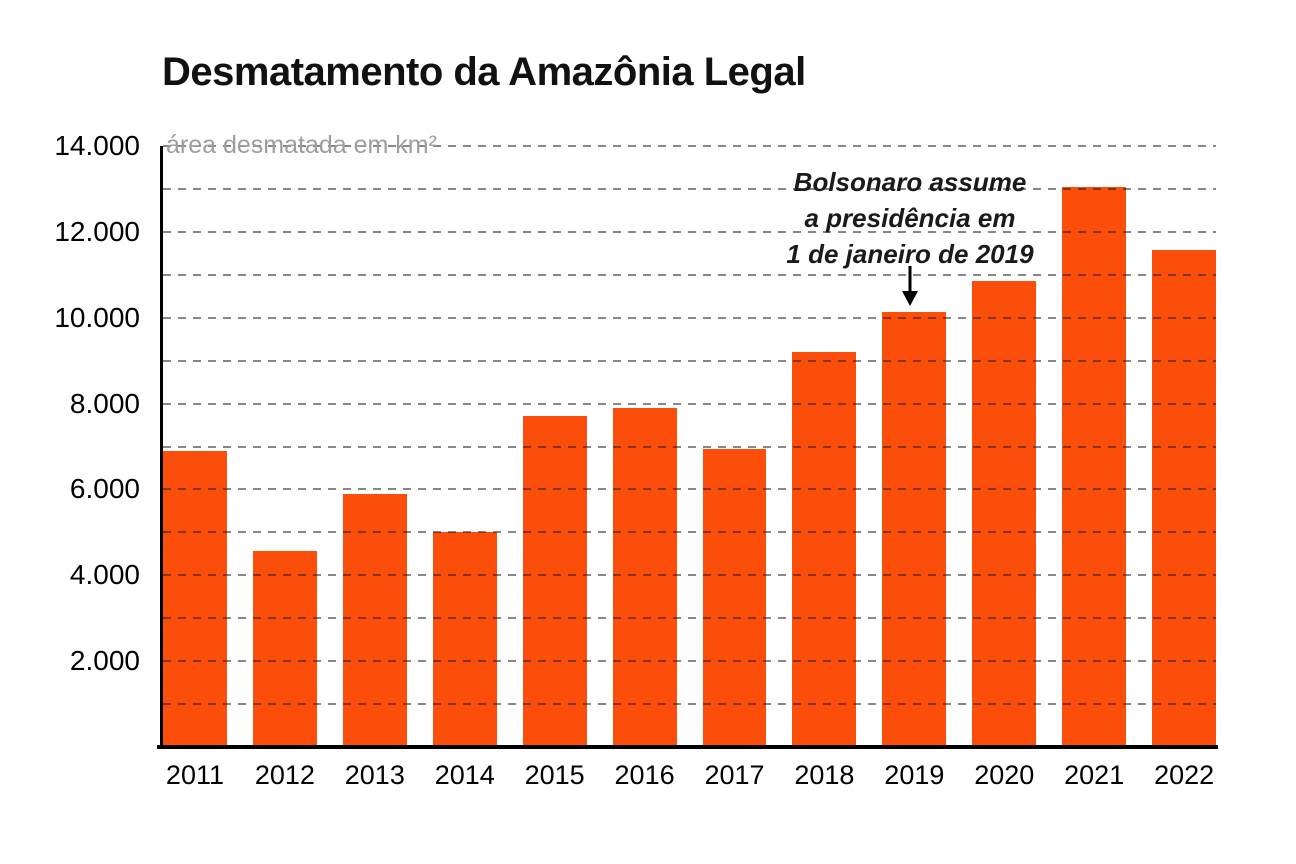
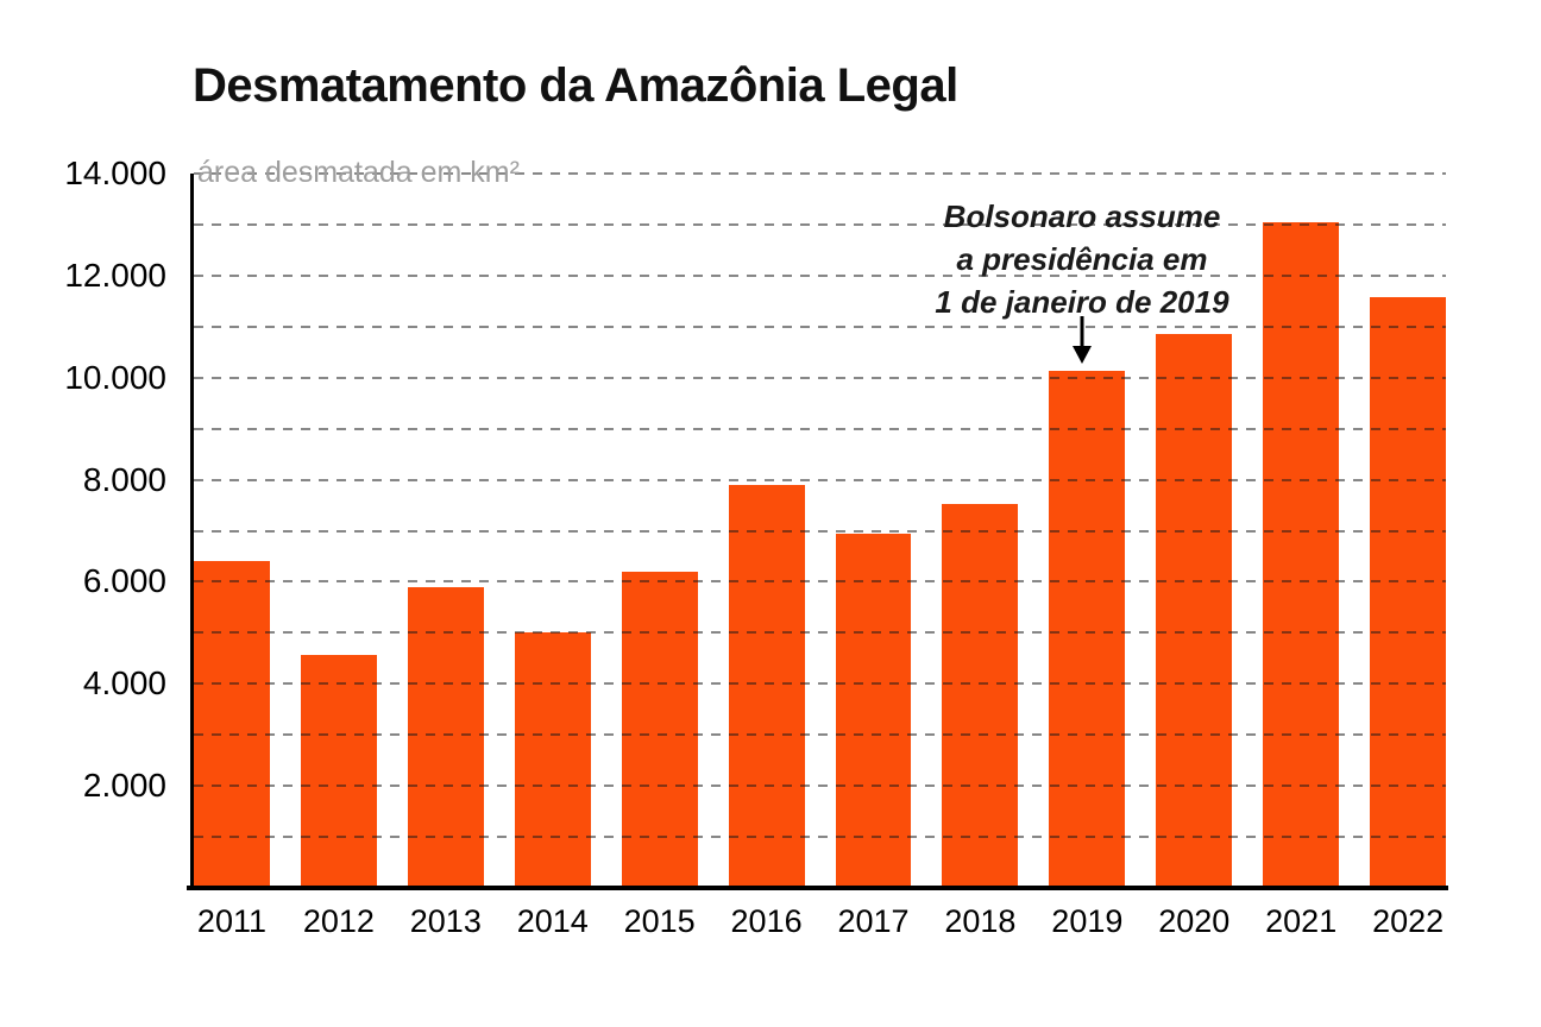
2011: 6900 -> 6400
2015: 7700 -> 6200
2018: 9200 -> 7500
